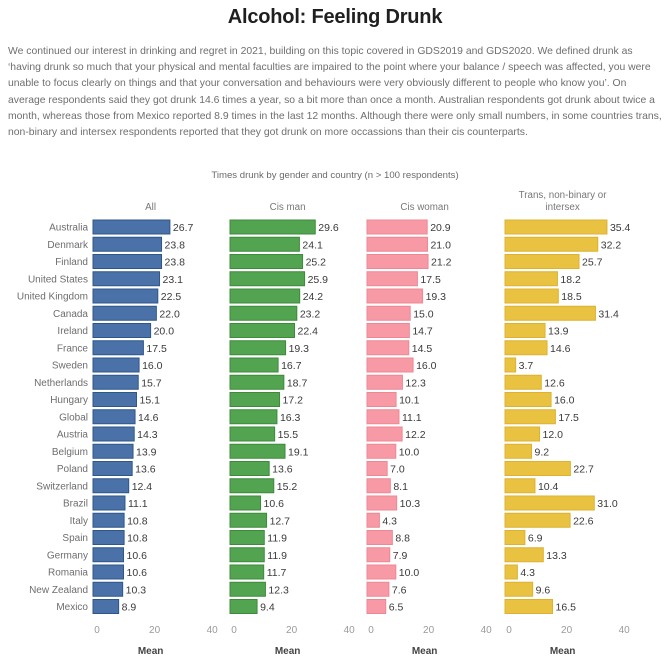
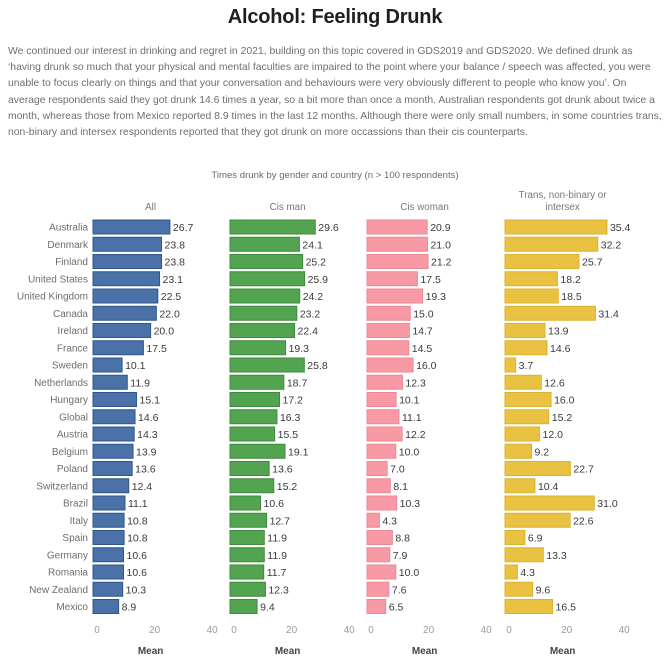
All/Sweden: 16.0 -> 10.1
Cis man/Sweden: 16.7 -> 25.8
All/Netherlands: 15.7 -> 11.9
Trans, non-binary or intersex/Global: 17.5 -> 15.2
